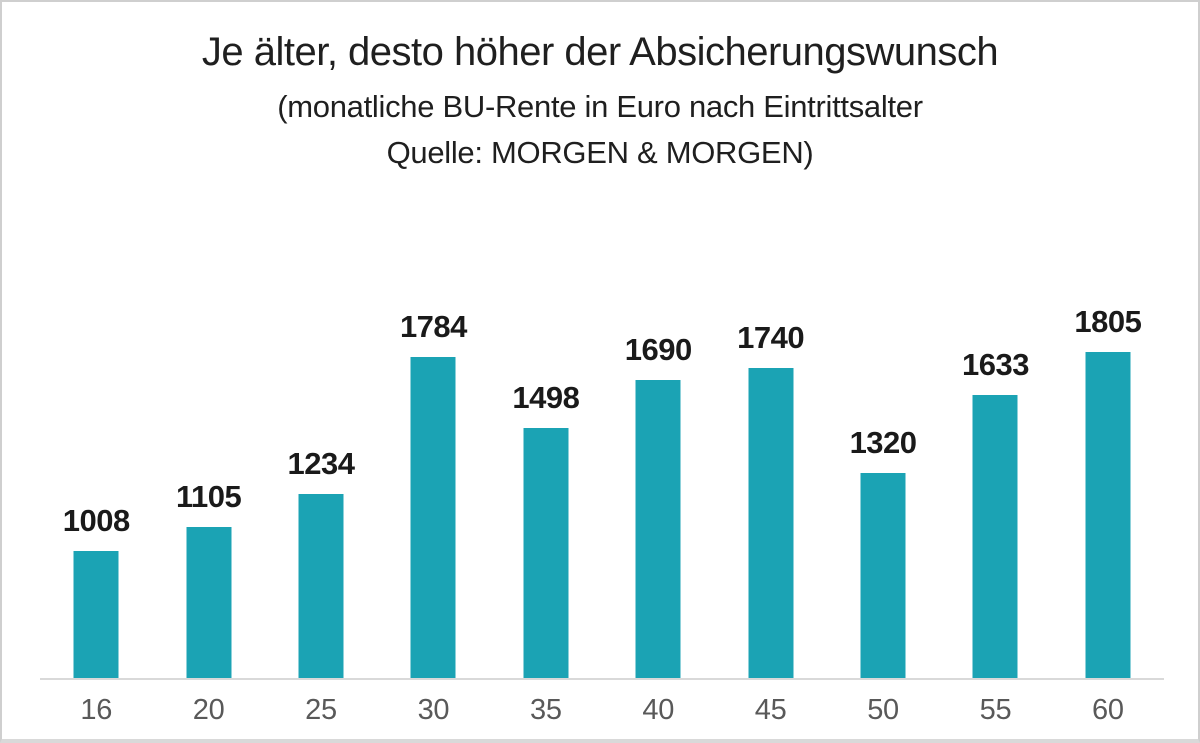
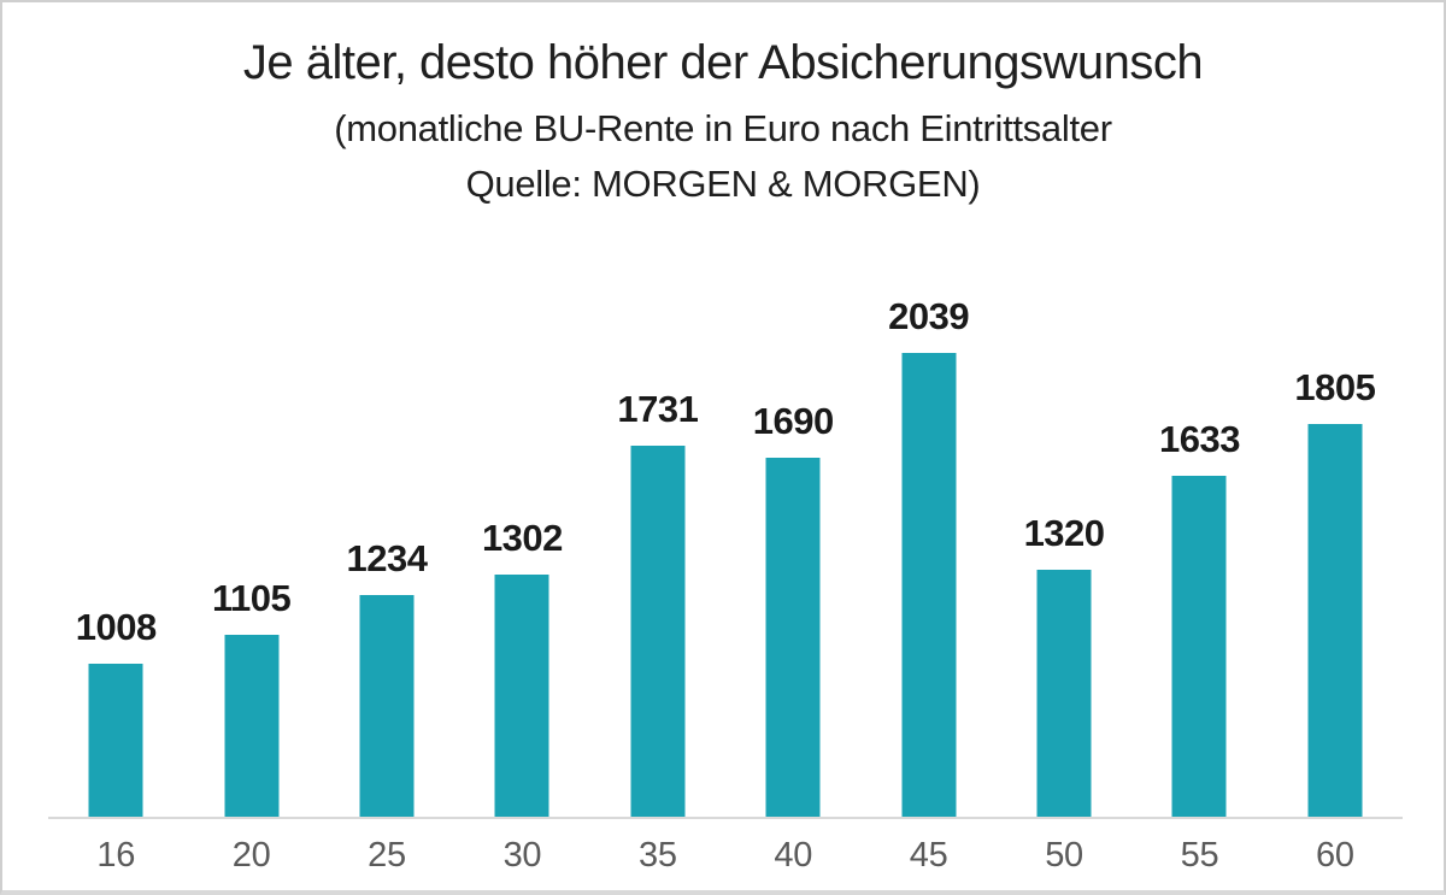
30: 1784 -> 1302
35: 1498 -> 1731
45: 1740 -> 2039
